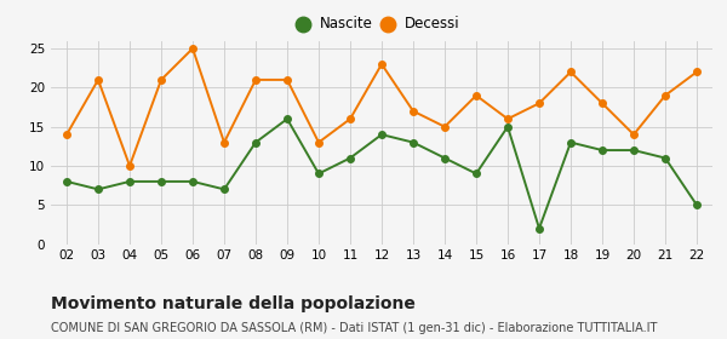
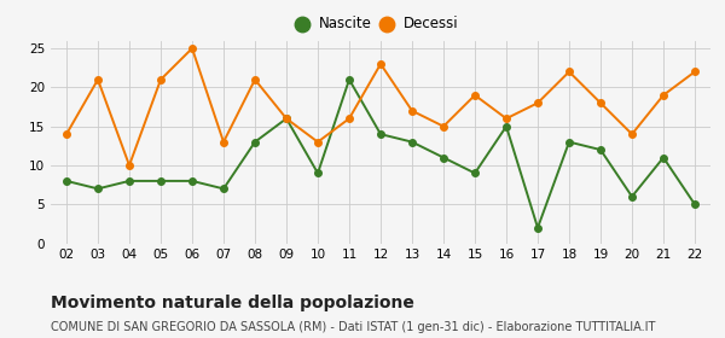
Decessi/09: 21 -> 16
Nascite/11: 11 -> 21
Nascite/20: 12 -> 6
